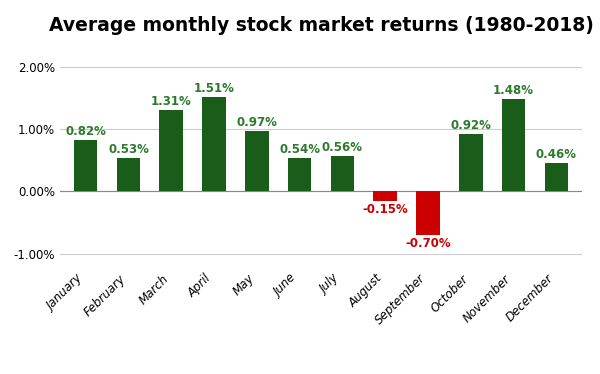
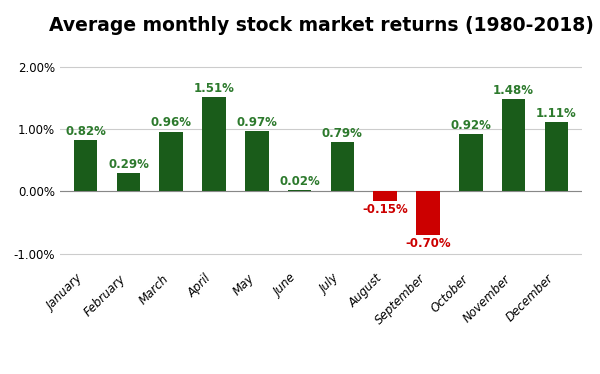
February: 0.53% -> 0.29%
March: 1.31% -> 0.96%
June: 0.54% -> 0.02%
July: 0.56% -> 0.79%
December: 0.46% -> 1.11%
